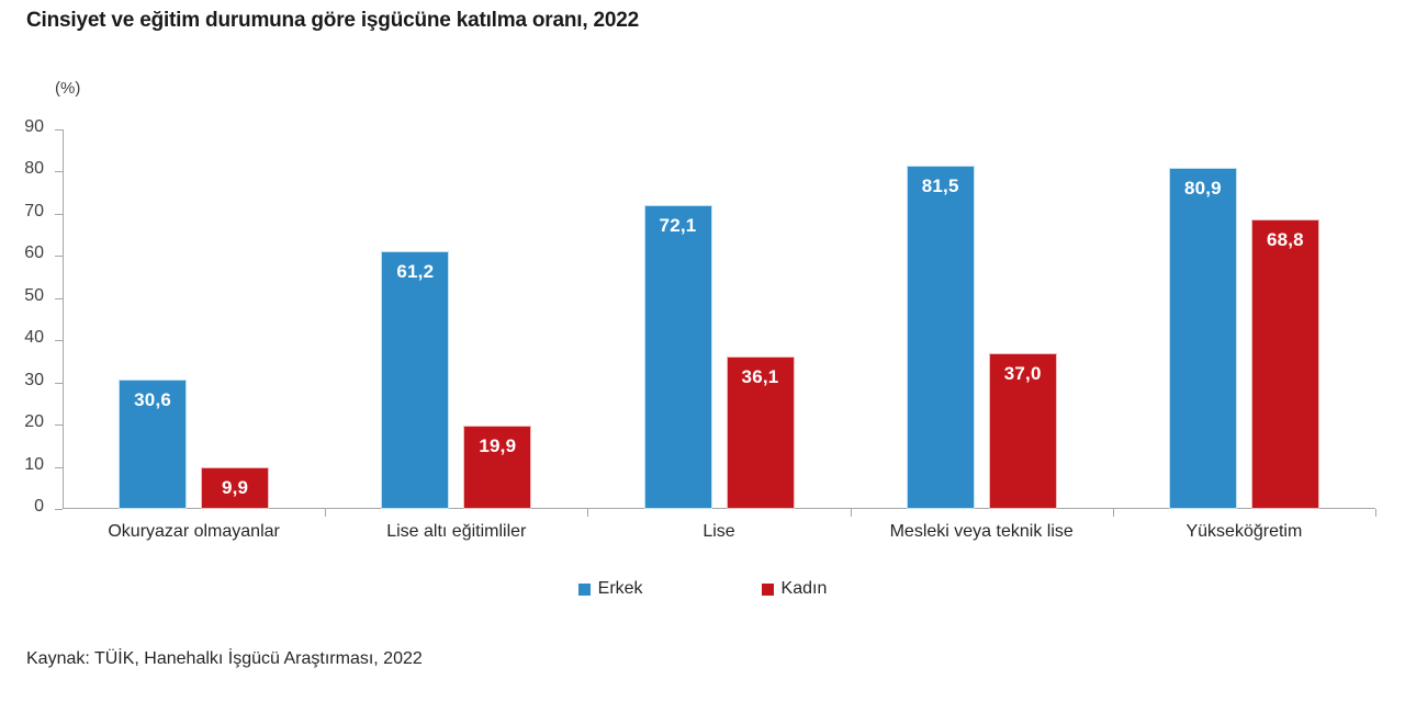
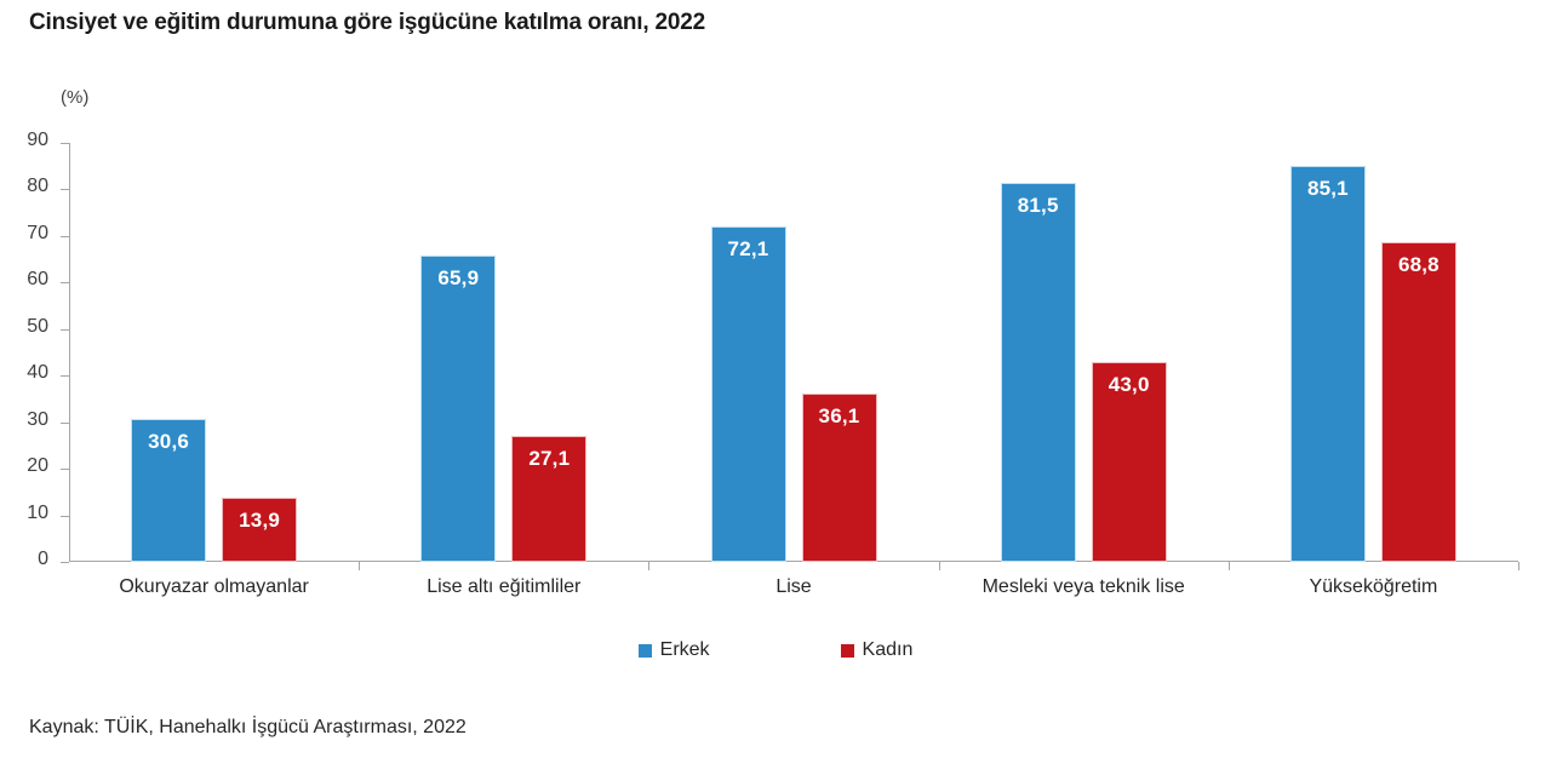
Kadın/Okuryazar olmayanlar: 9,9 -> 13,9
Erkek/Lise altı eğitimliler: 61,2 -> 65,9
Kadın/Lise altı eğitimliler: 19,9 -> 27,1
Kadın/Mesleki veya teknik lise: 37,0 -> 43,0
Erkek/Yükseköğretim: 80,9 -> 85,1
